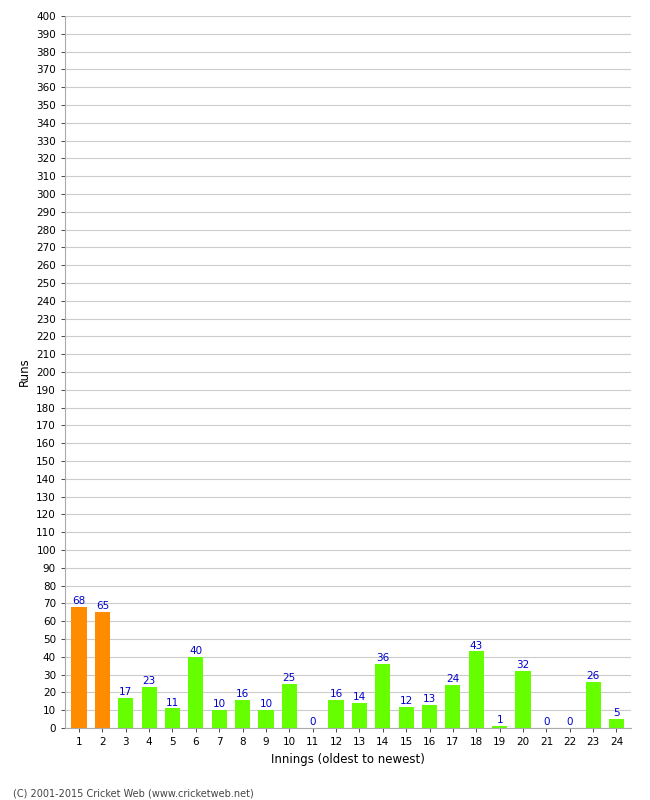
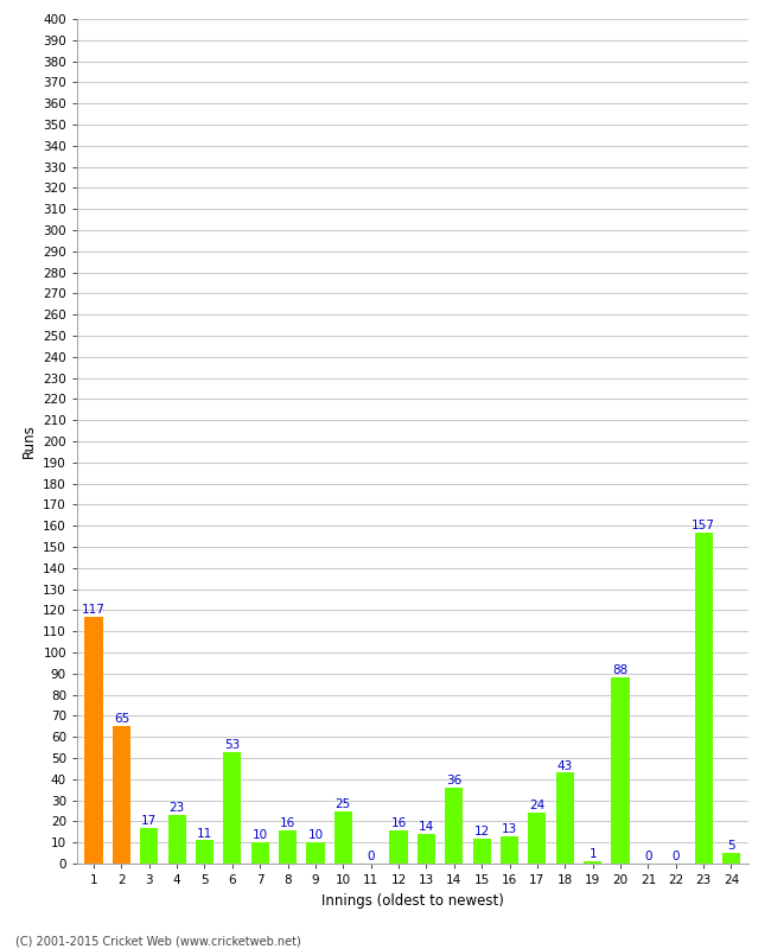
1: 68 -> 117
6: 40 -> 53
20: 32 -> 88
23: 26 -> 157
